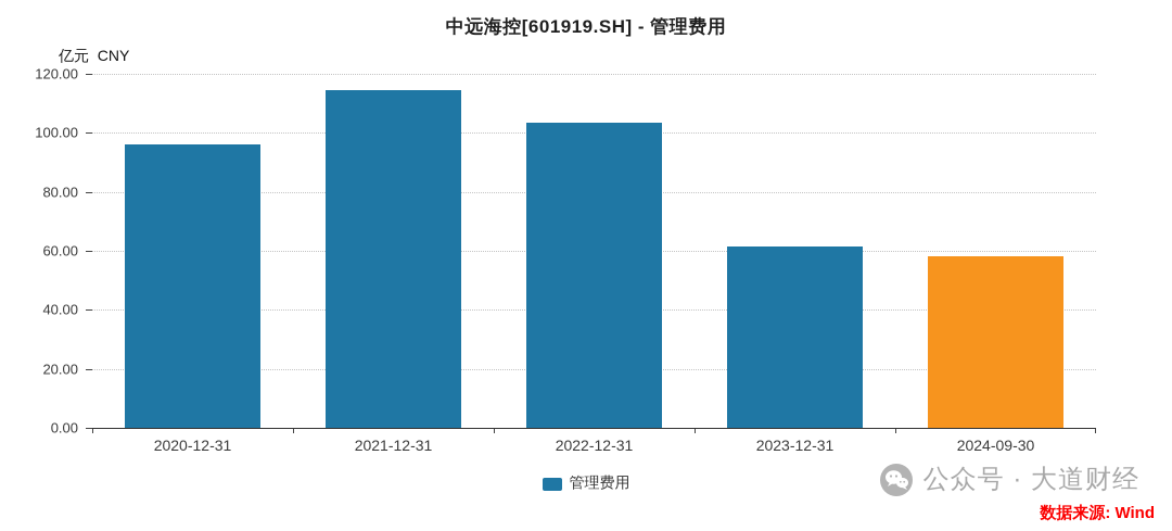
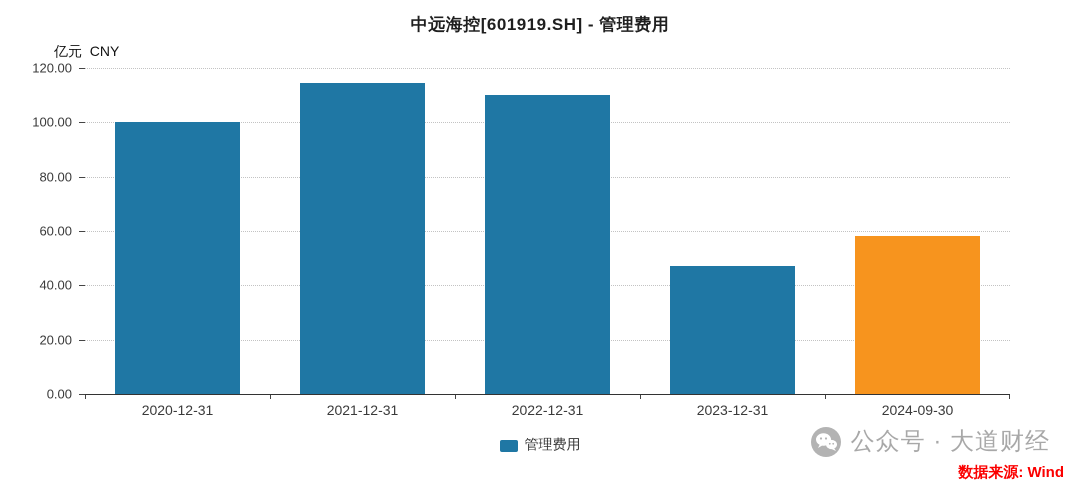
2020-12-31: 96 -> 100
2022-12-31: 104 -> 110
2023-12-31: 62 -> 47
